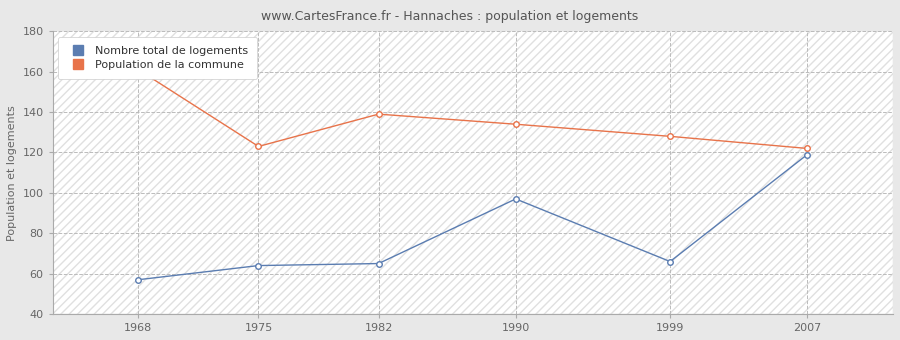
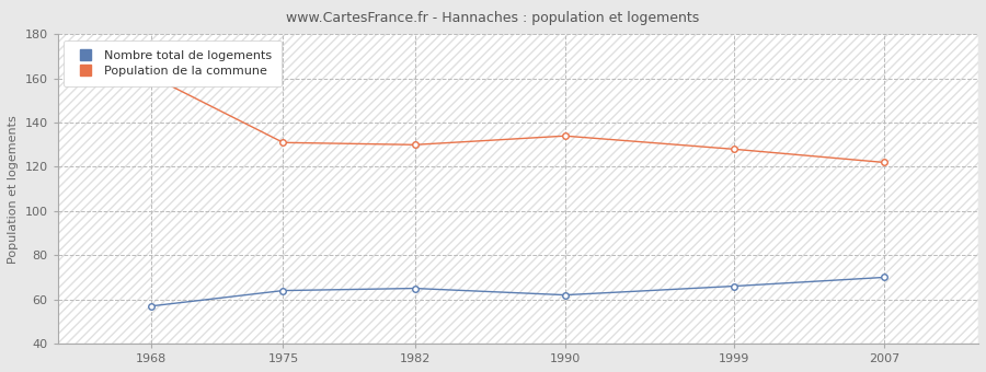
Population de la commune/1975: 123 -> 131
Population de la commune/1982: 139 -> 130
Nombre total de logements/1990: 97 -> 62
Nombre total de logements/2007: 119 -> 70
